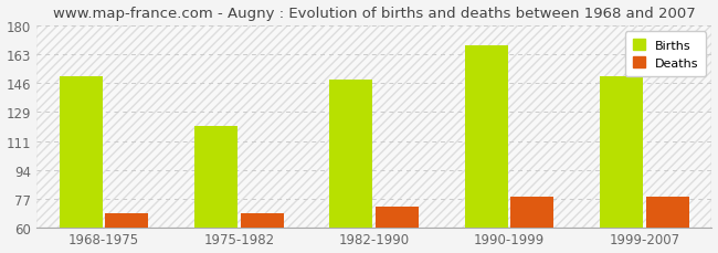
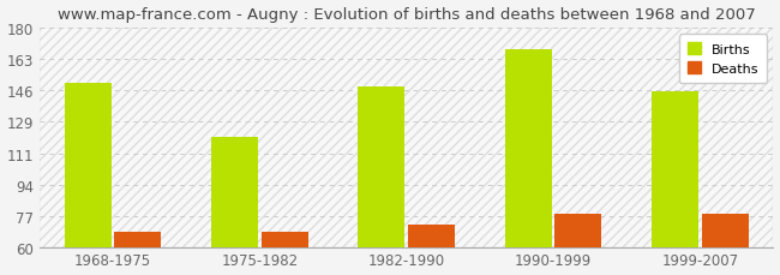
Births/1999-2007: 150 -> 145
